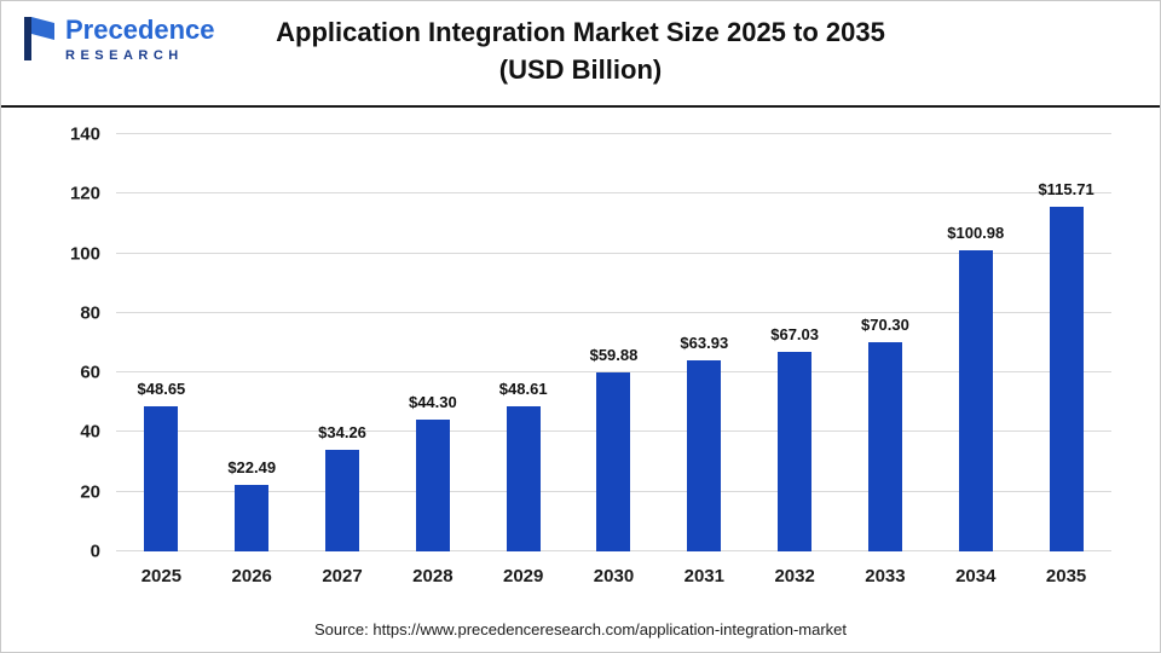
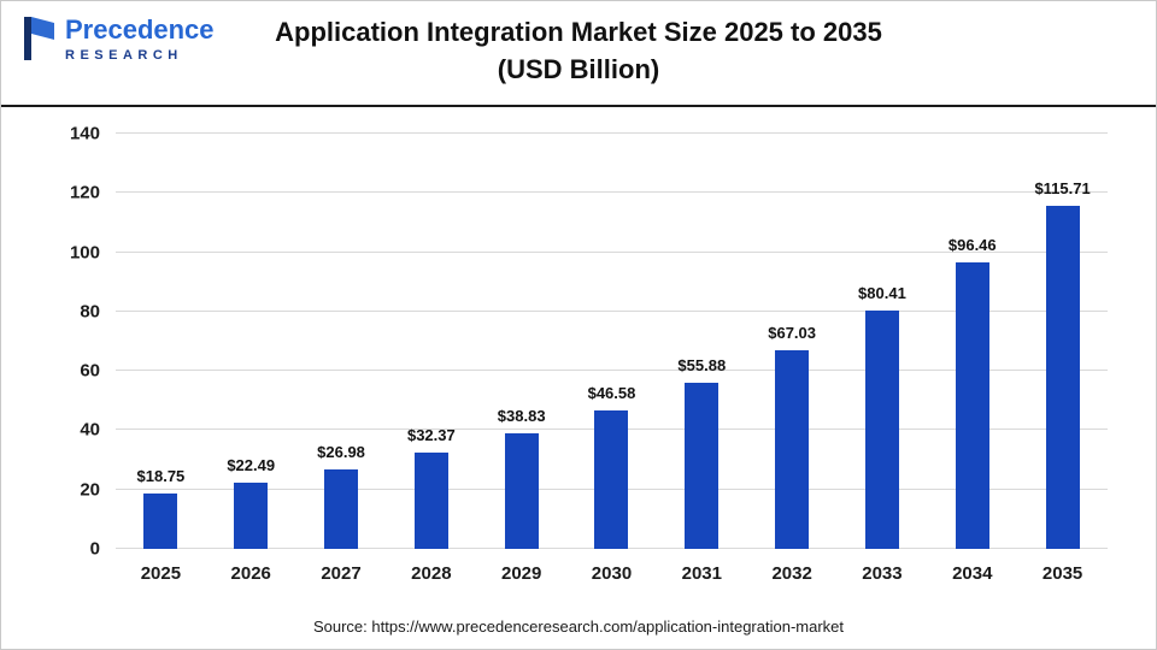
2025: $48.65 -> $18.75
2027: $34.26 -> $26.98
2028: $44.30 -> $32.37
2029: $48.61 -> $38.83
2030: $59.88 -> $46.58
2031: $63.93 -> $55.88
2033: $70.30 -> $80.41
2034: $100.98 -> $96.46
